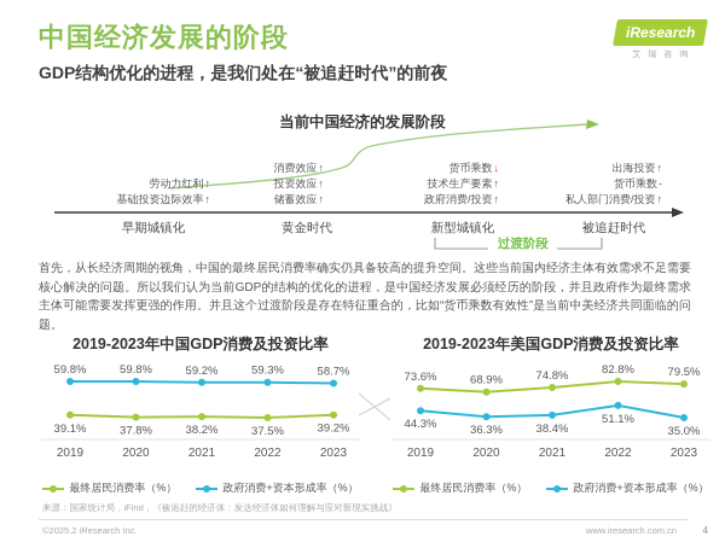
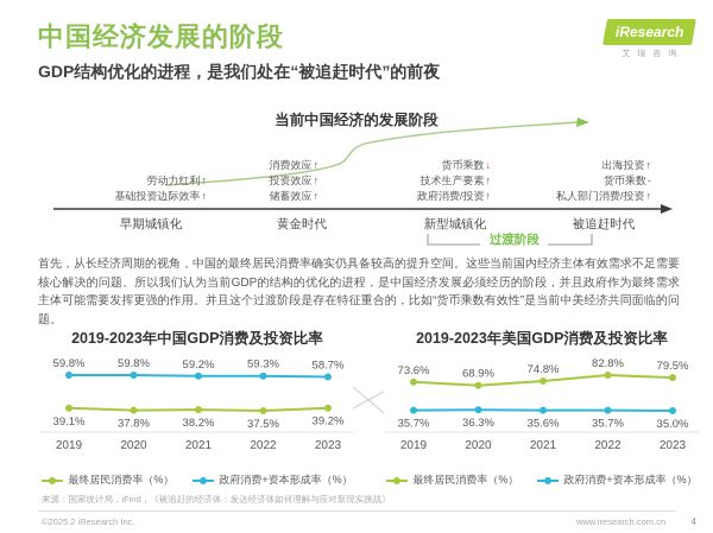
2019-2023年美国GDP消费及投资比率/政府消费+资本形成率（%）/2019: 44.3% -> 35.7%
2019-2023年美国GDP消费及投资比率/政府消费+资本形成率（%）/2021: 38.4% -> 35.6%
2019-2023年美国GDP消费及投资比率/政府消费+资本形成率（%）/2022: 51.1% -> 35.7%
